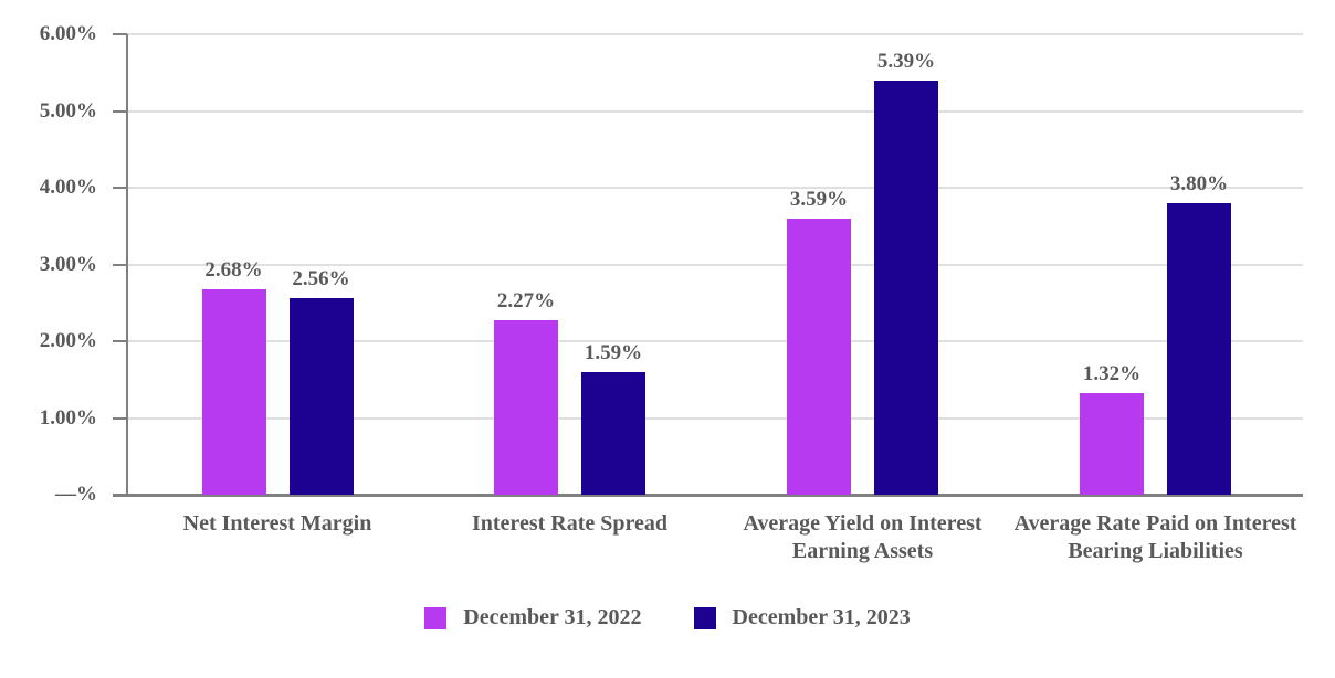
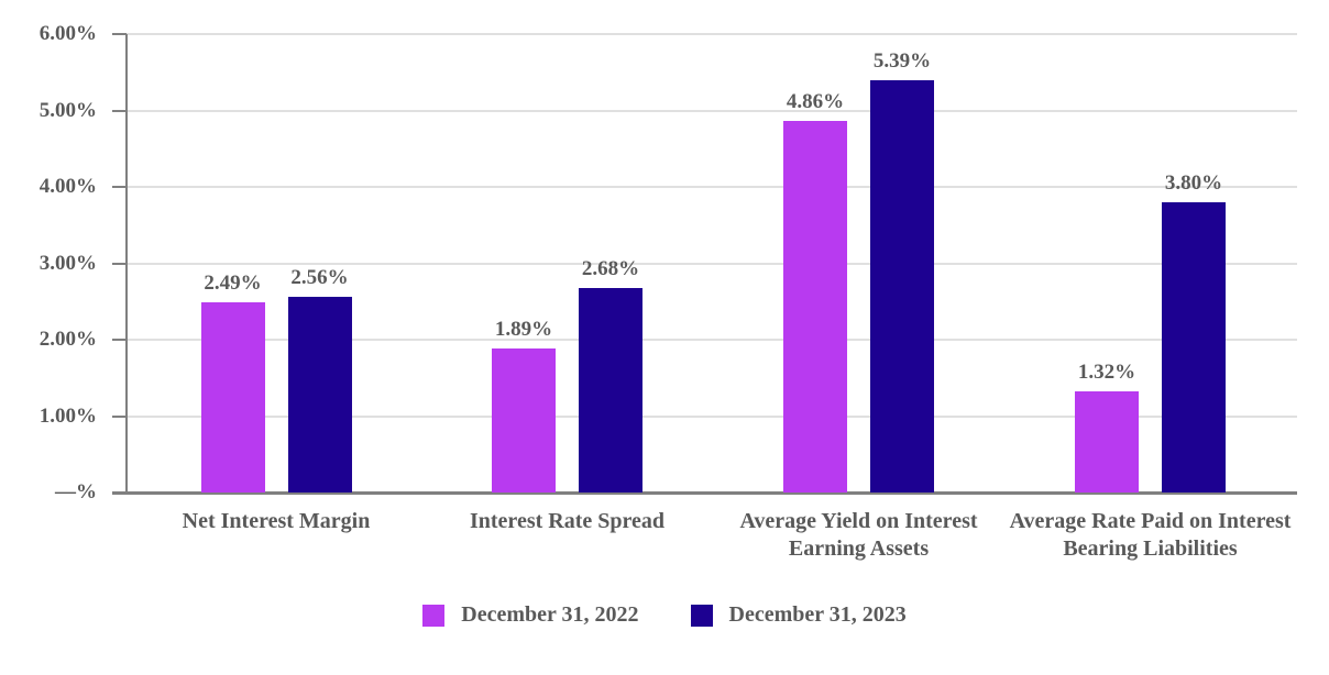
December 31, 2022/Net Interest Margin: 2.68% -> 2.49%
December 31, 2022/Interest Rate Spread: 2.27% -> 1.89%
December 31, 2023/Interest Rate Spread: 1.59% -> 2.68%
December 31, 2022/Average Yield on Interest Earning Assets: 3.59% -> 4.86%
